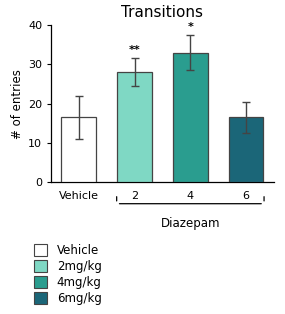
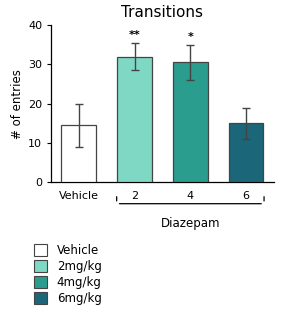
Vehicle: 16.5 -> 14.5
2: 28.0 -> 32.0
4: 33.0 -> 30.5
6: 16.5 -> 15.0
